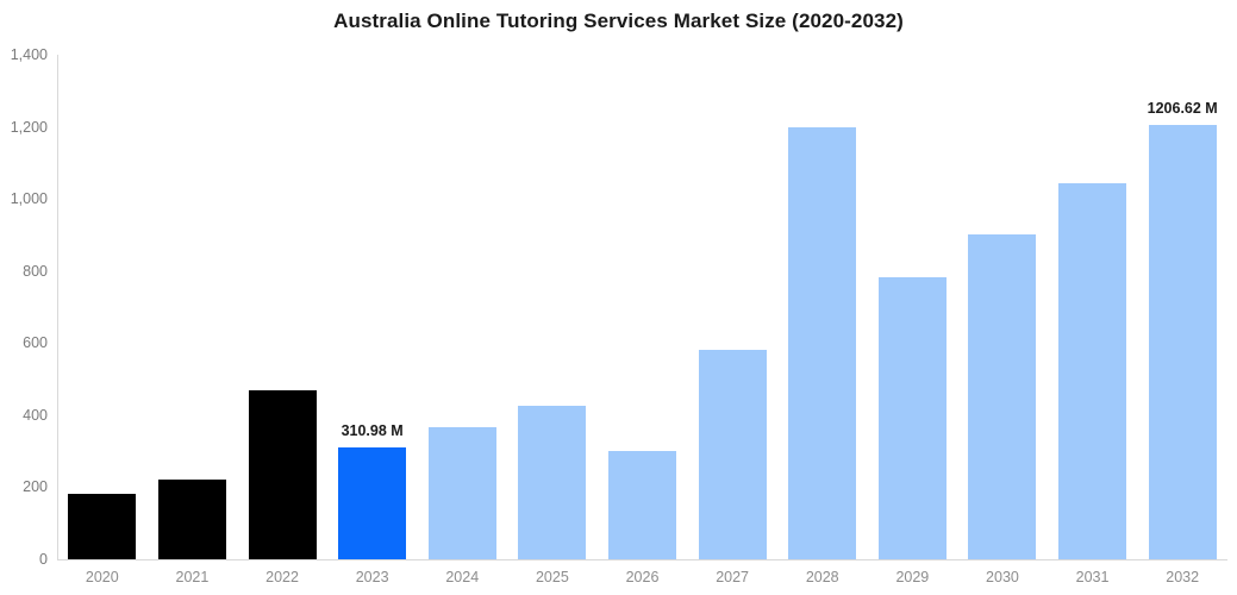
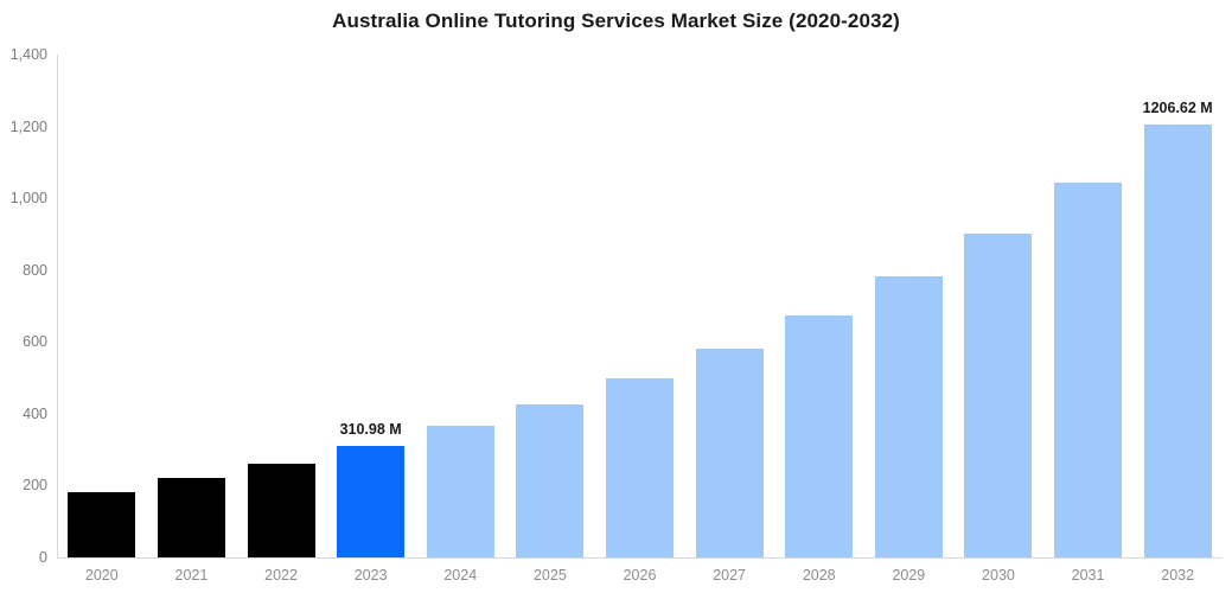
2022: 470 -> 260
2026: 300 -> 500
2028: 1200 -> 680
